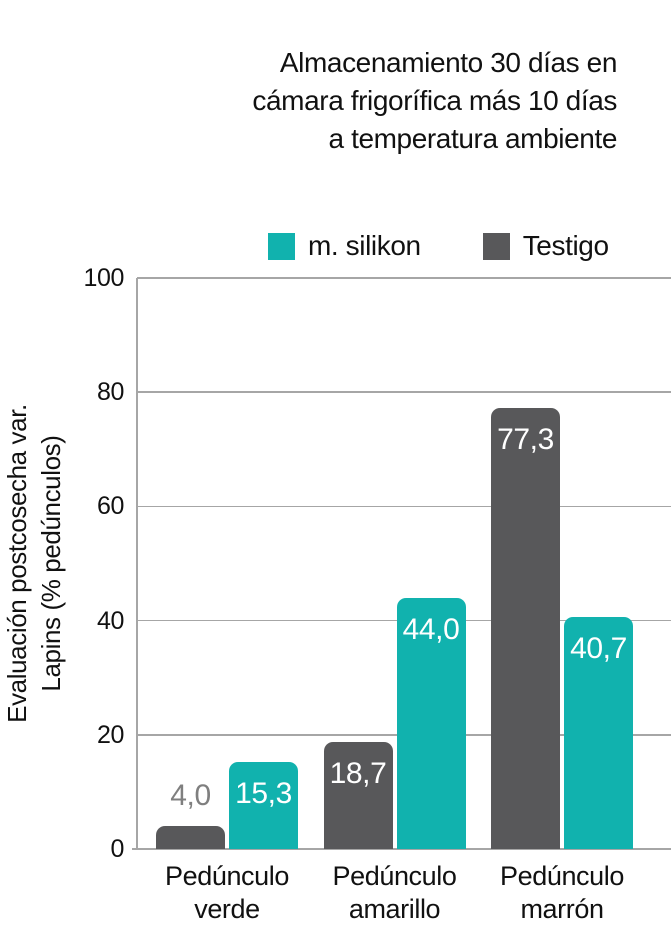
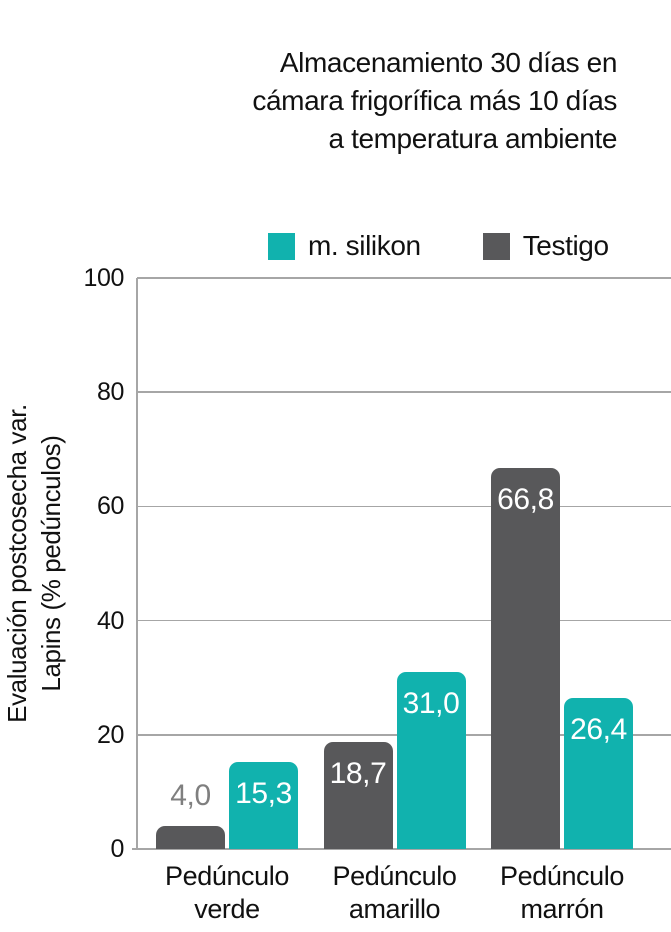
m. silikon/Pedúnculo amarillo: 44,0 -> 31,0
Testigo/Pedúnculo marrón: 77,3 -> 66,8
m. silikon/Pedúnculo marrón: 40,7 -> 26,4
